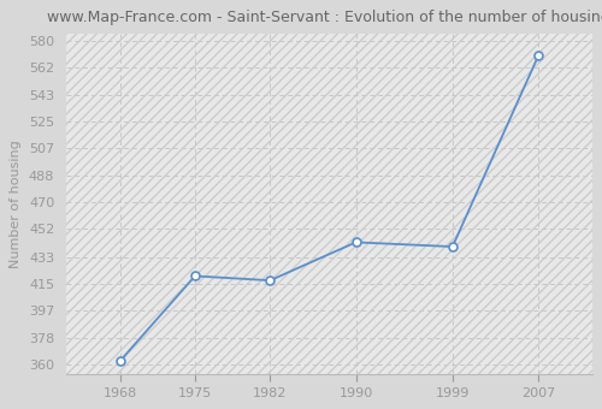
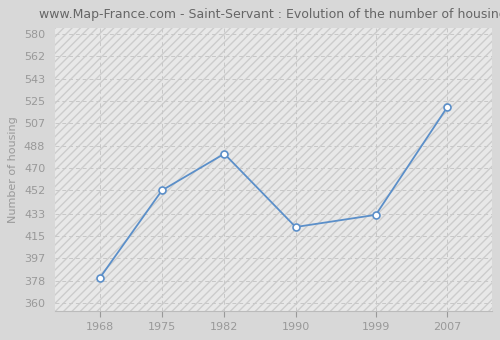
1968: 362 -> 380
1975: 420 -> 452
1982: 417 -> 482
1990: 443 -> 422
1999: 440 -> 432
2007: 570 -> 520
